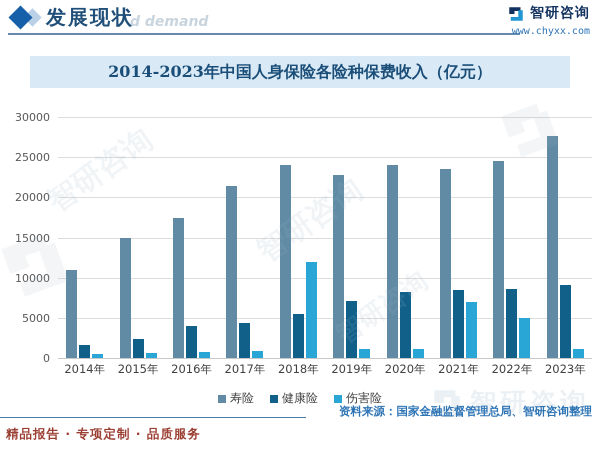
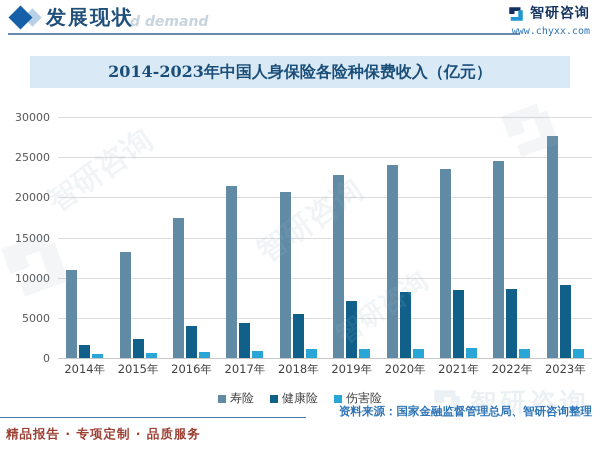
寿险/2015年: 15000 -> 13000
寿险/2018年: 24000 -> 21000
伤害险/2018年: 12000 -> 1000
伤害险/2021年: 7000 -> 1000
伤害险/2022年: 5000 -> 1000
